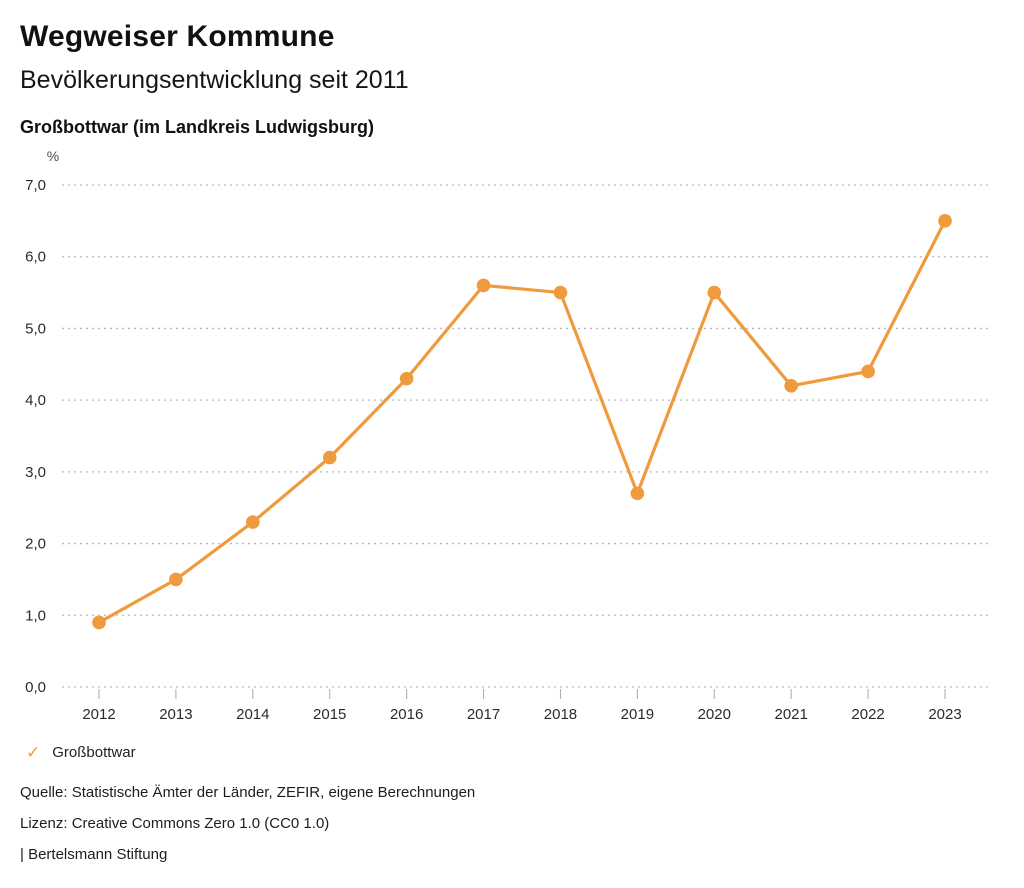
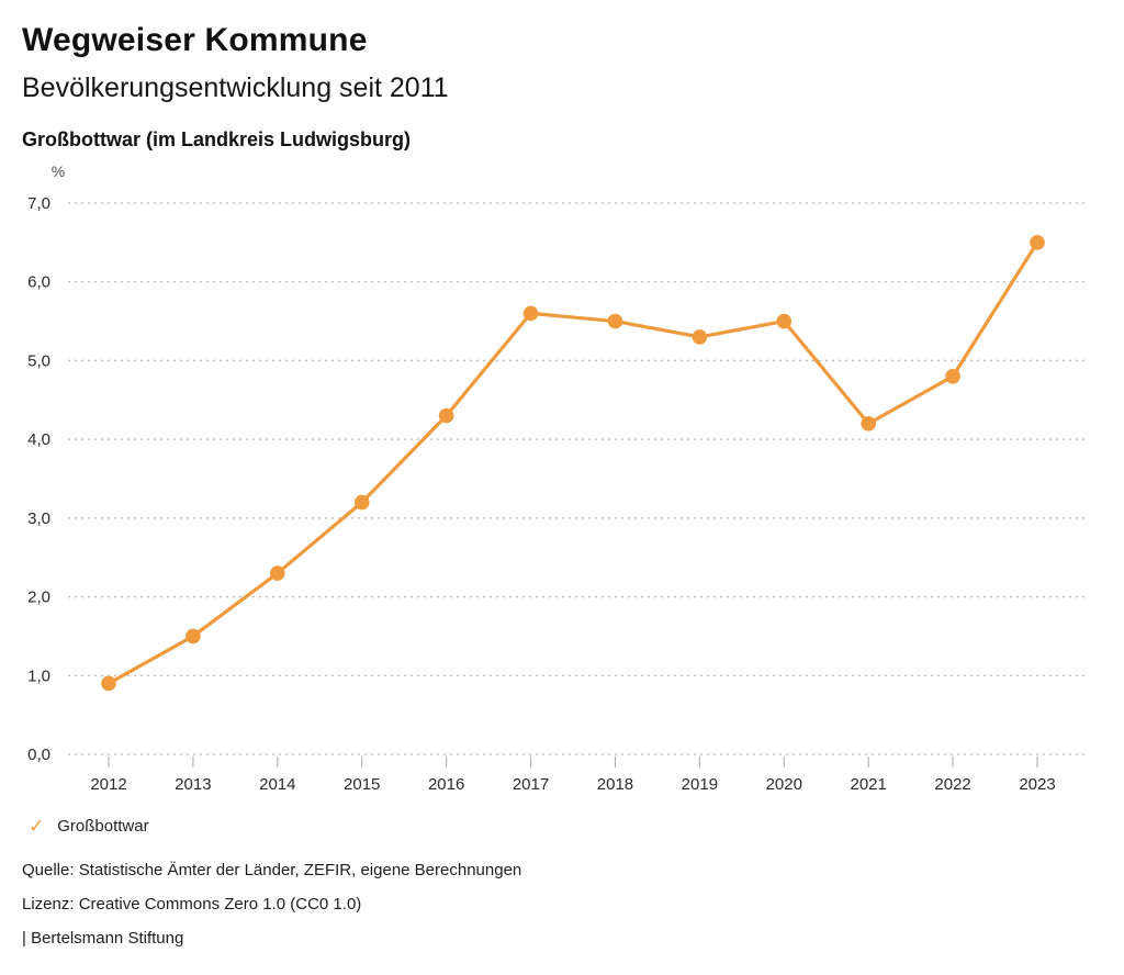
2019: 2,7 -> 5,3
2022: 4,4 -> 4,8
